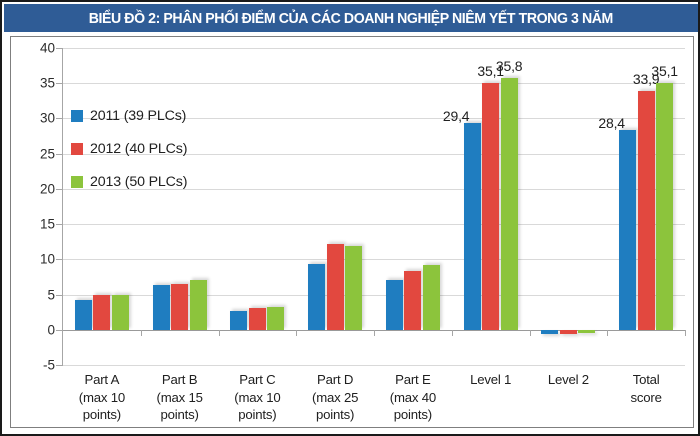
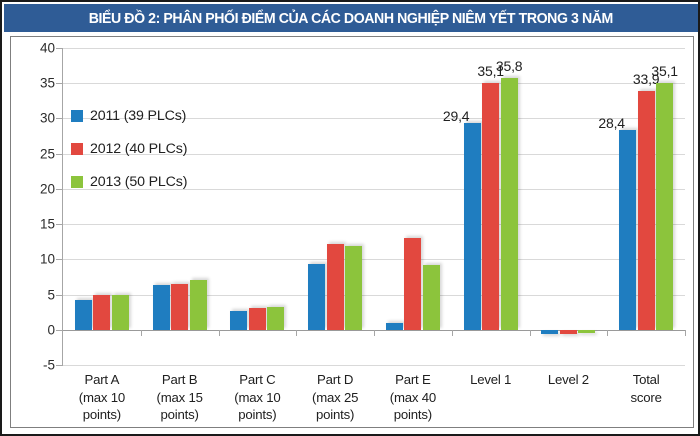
2011 (39 PLCs)/Part E (max 40 points): 7 -> 1
2012 (40 PLCs)/Part E (max 40 points): 8 -> 13
